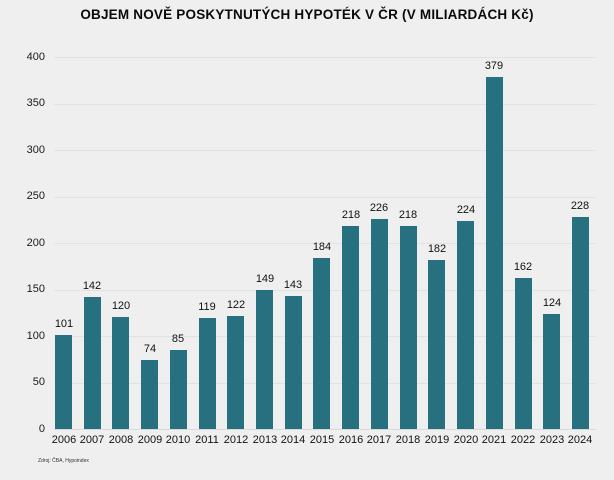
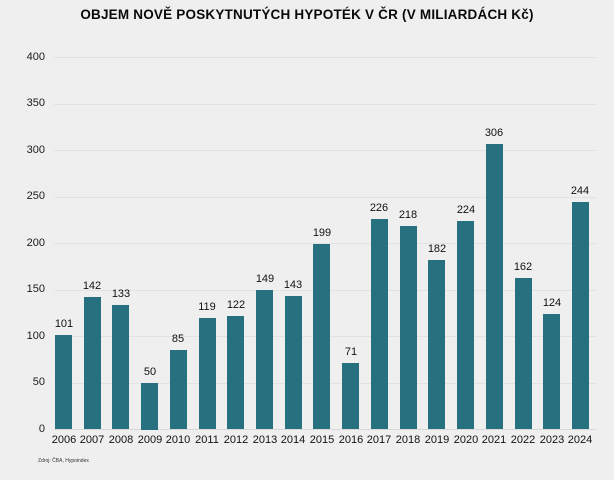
2008: 120 -> 133
2009: 74 -> 50
2015: 184 -> 199
2016: 218 -> 71
2021: 379 -> 306
2024: 228 -> 244
